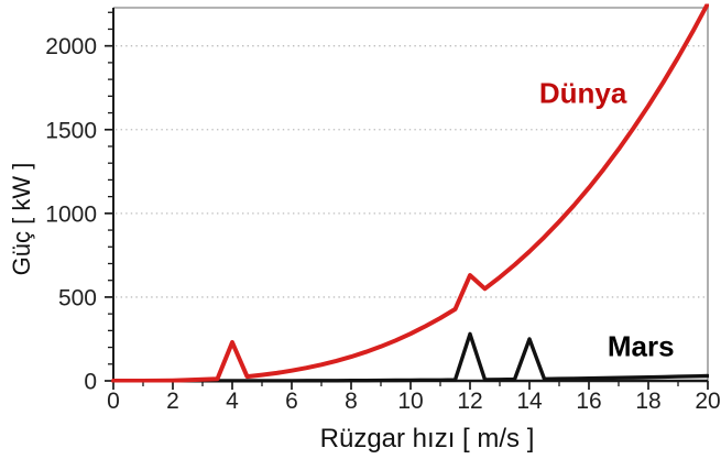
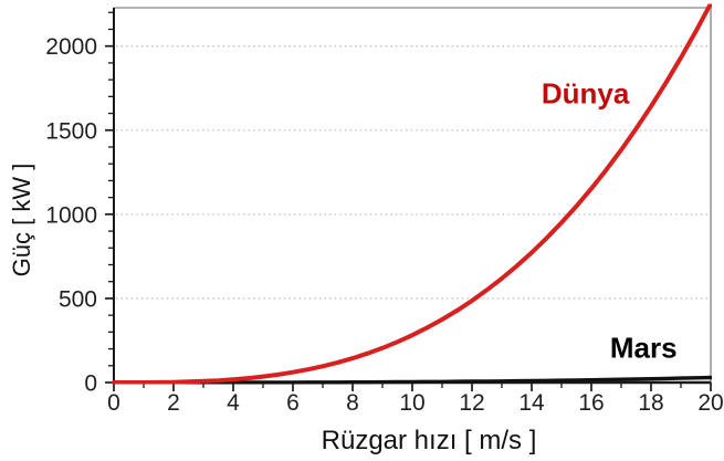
Dünya/4: 230 -> 20
Mars/12: 280 -> 10
Dünya/12: 630 -> 490
Mars/14: 250 -> 10
